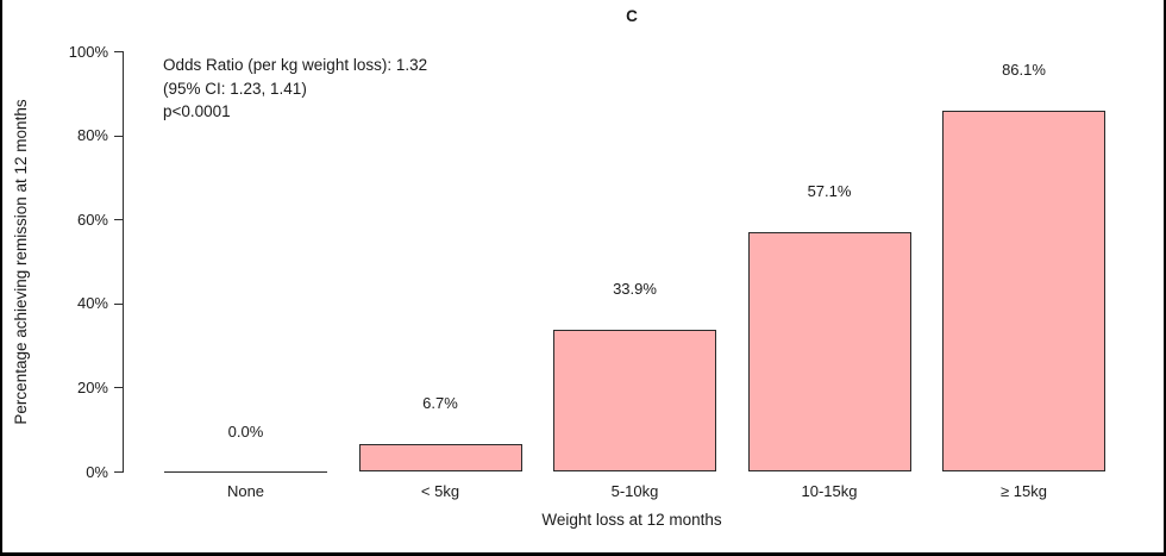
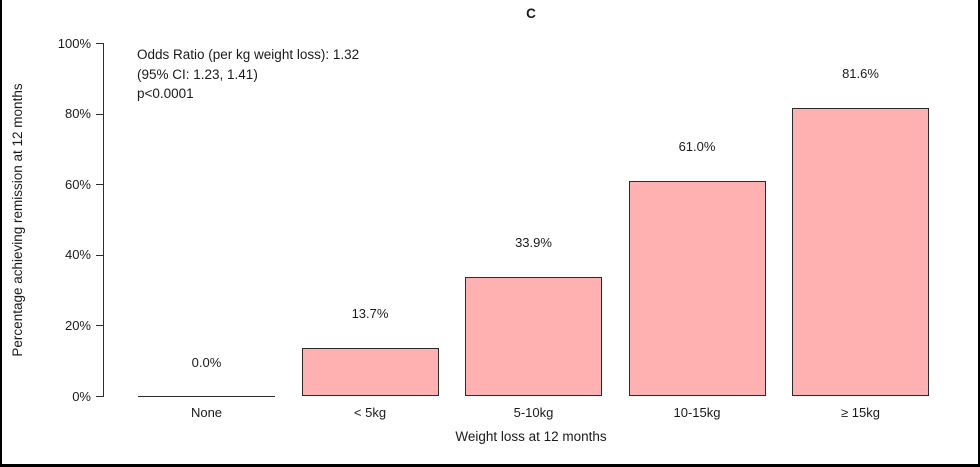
< 5kg: 6.7% -> 13.7%
10-15kg: 57.1% -> 61.0%
≥ 15kg: 86.1% -> 81.6%
